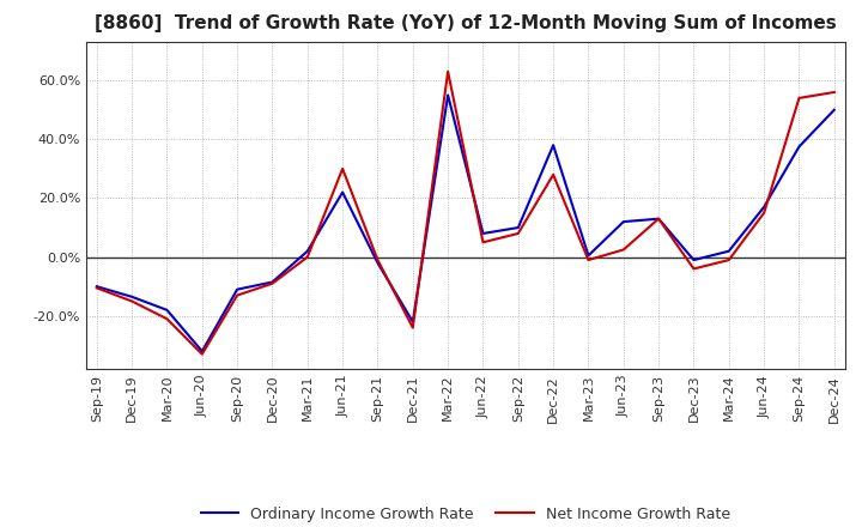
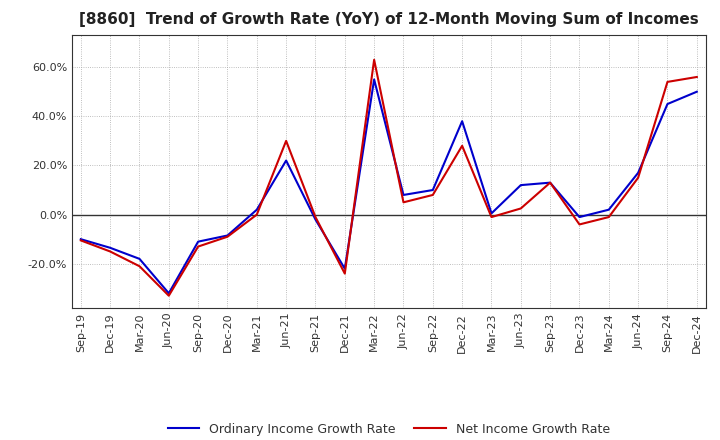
Ordinary Income Growth Rate/Sep-24: 37.5% -> 45.0%
